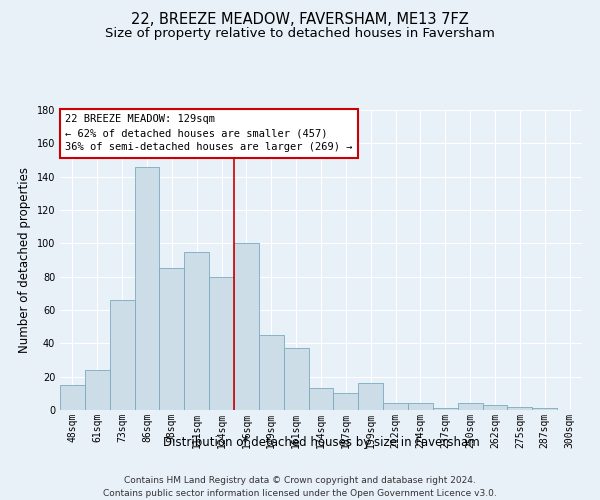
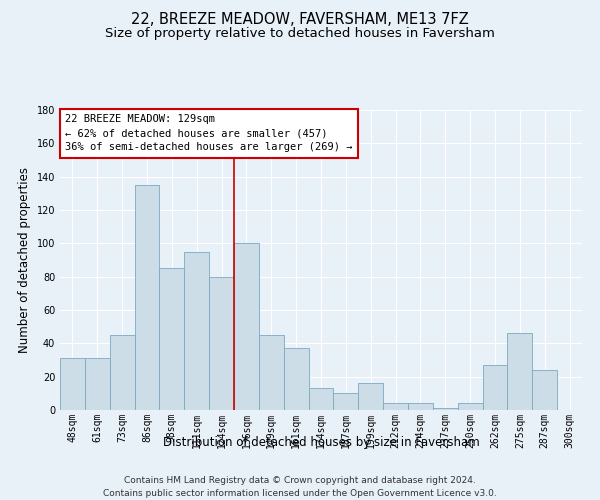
48sqm: 15 -> 31
61sqm: 24 -> 31
73sqm: 66 -> 45
86sqm: 146 -> 135
262sqm: 3 -> 27
275sqm: 2 -> 46
287sqm: 1 -> 24
